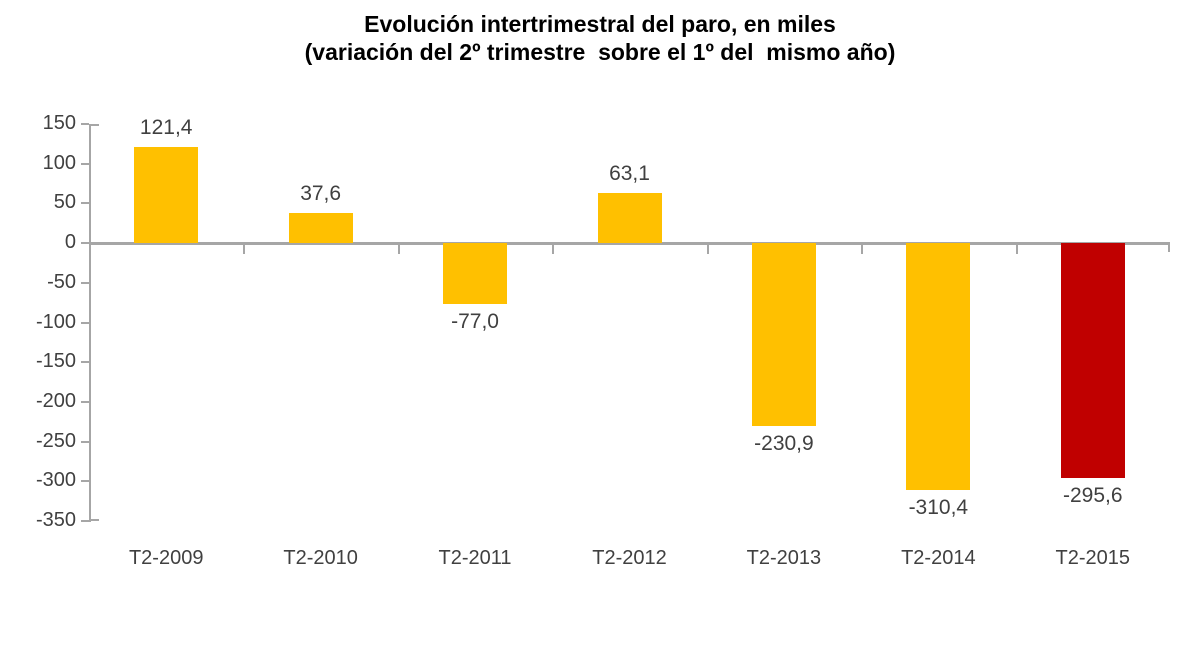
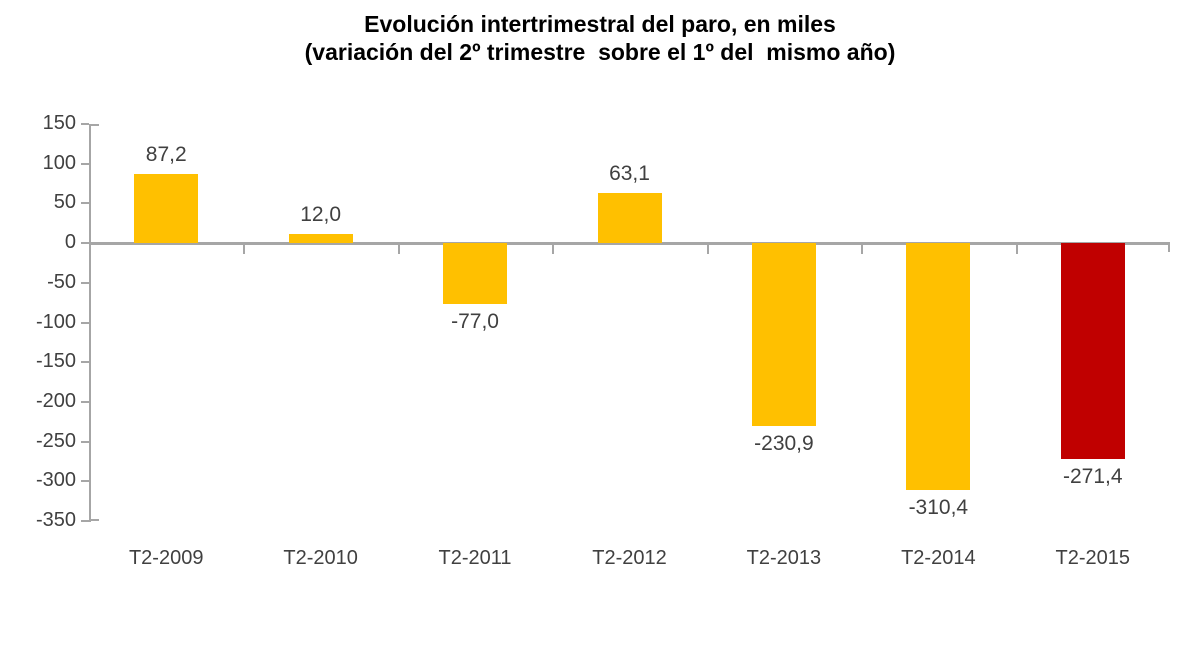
T2-2009: 121,4 -> 87,2
T2-2010: 37,6 -> 12,0
T2-2015: -295,6 -> -271,4
